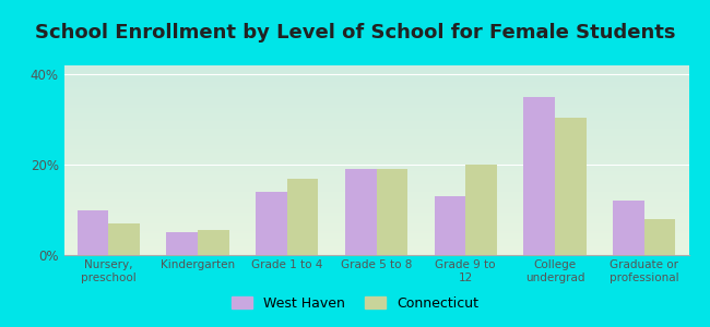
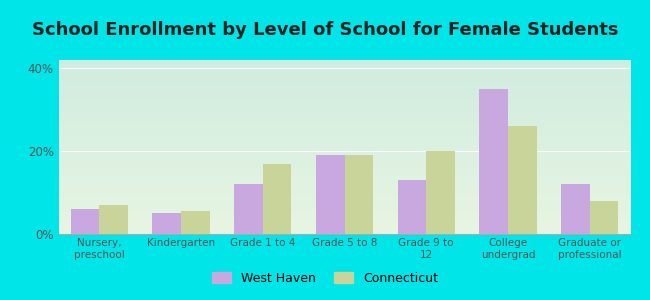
West Haven/Nursery, preschool: 10% -> 6%
West Haven/Grade 1 to 4: 14% -> 12%
Connecticut/College undergrad: 30.5% -> 26.0%
